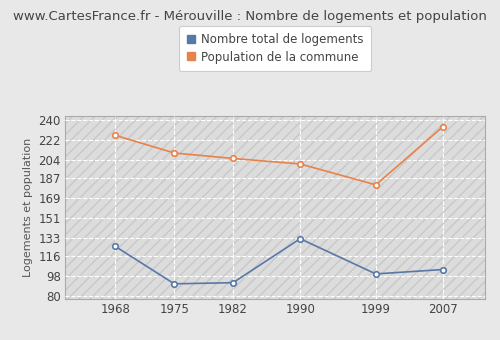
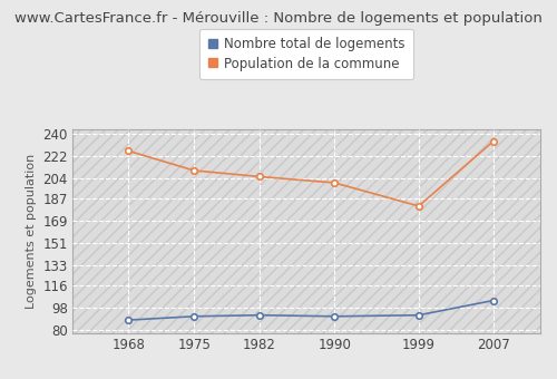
Nombre total de logements/1968: 125 -> 88
Nombre total de logements/1990: 132 -> 91
Nombre total de logements/1999: 100 -> 92
